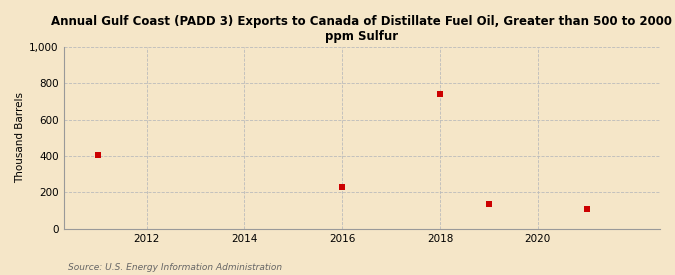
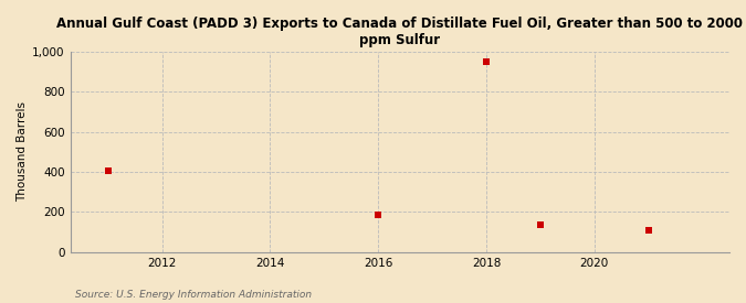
2016: 230 -> 180
2018: 740 -> 950
